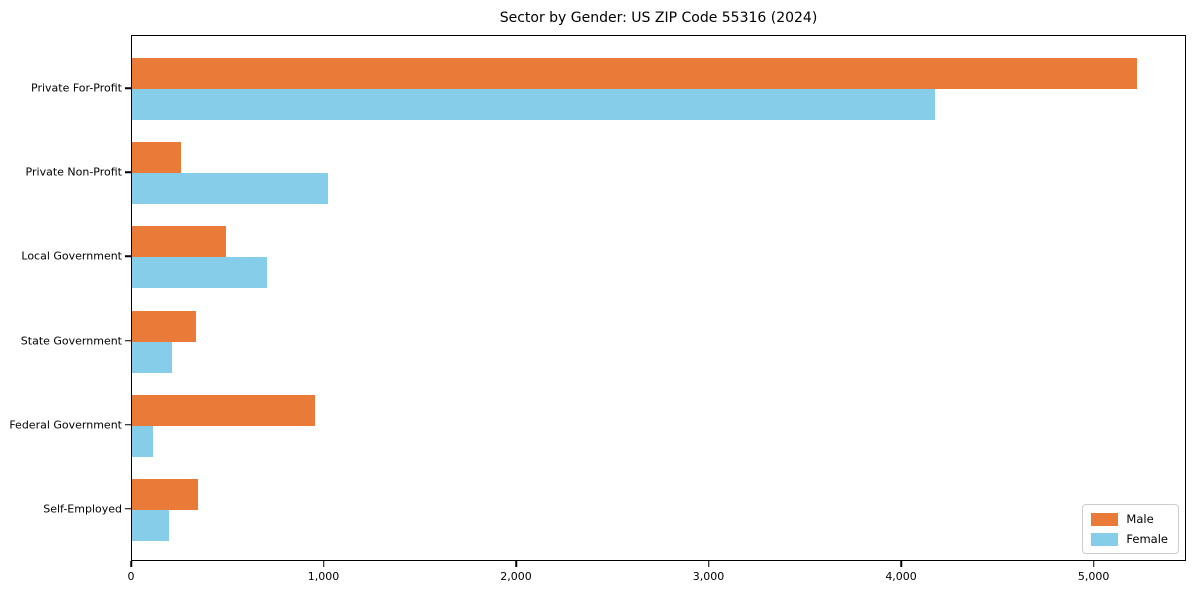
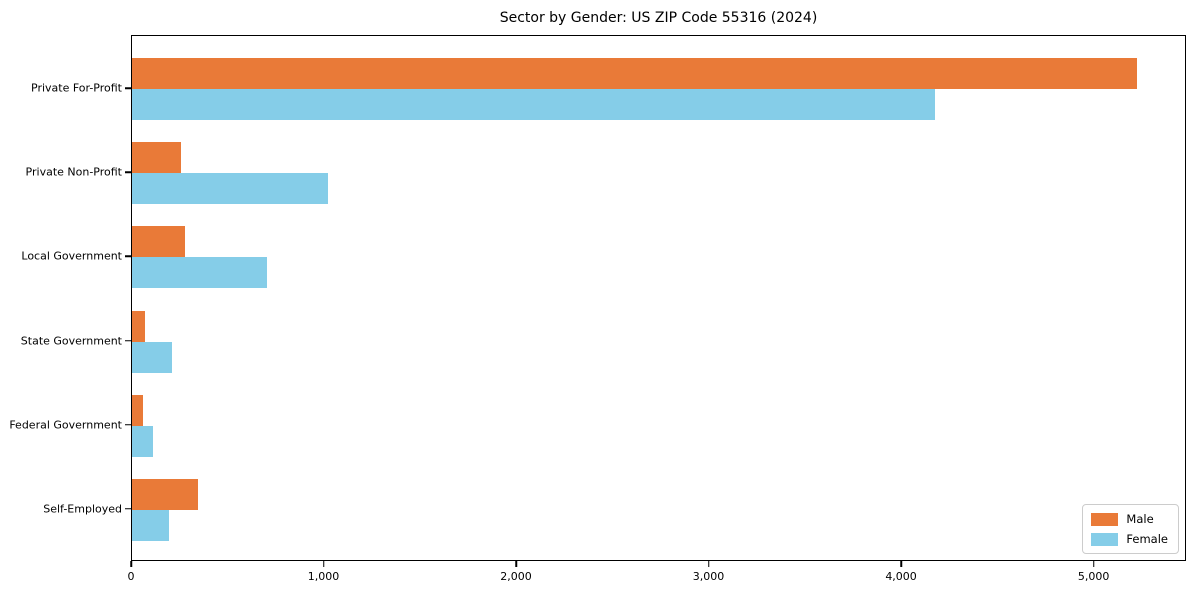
Male/Local Government: 490 -> 280
Male/State Government: 330 -> 60
Male/Federal Government: 950 -> 60
